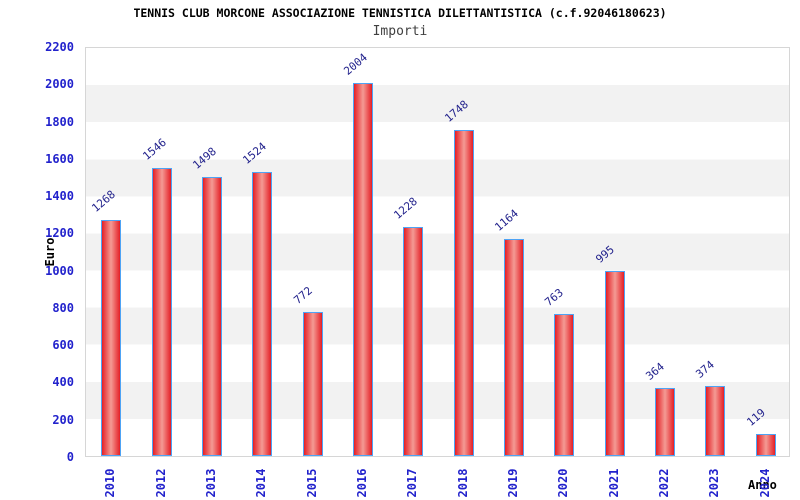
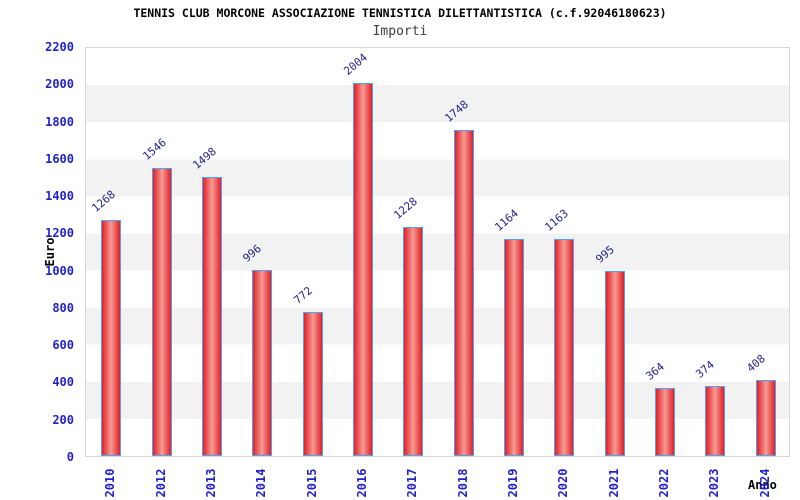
2014: 1524 -> 996
2020: 763 -> 1163
2024: 119 -> 408
